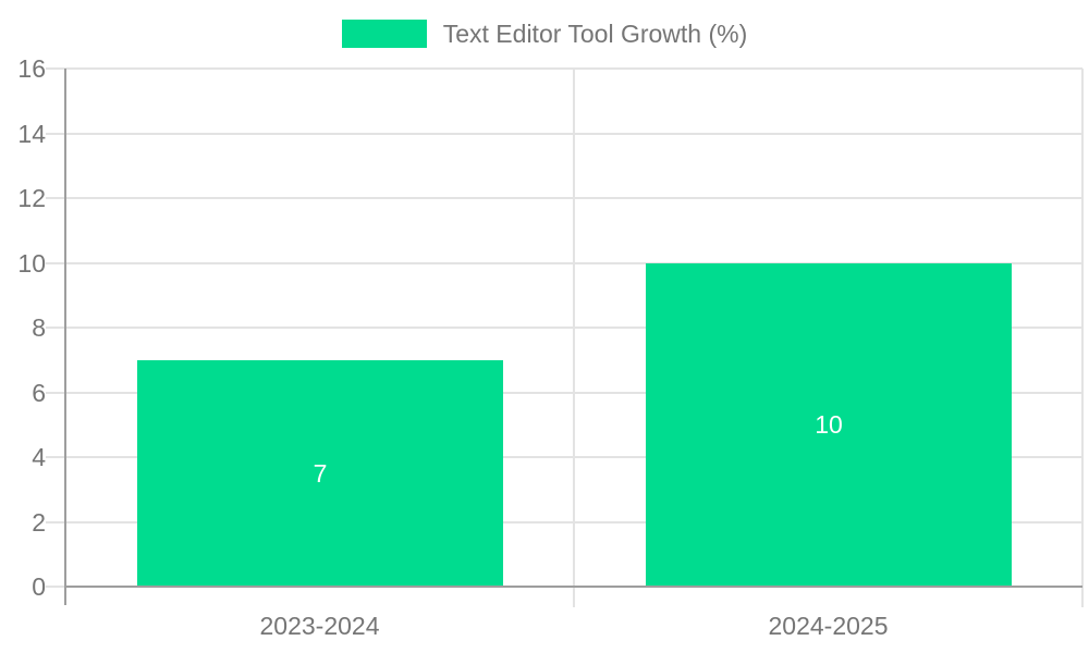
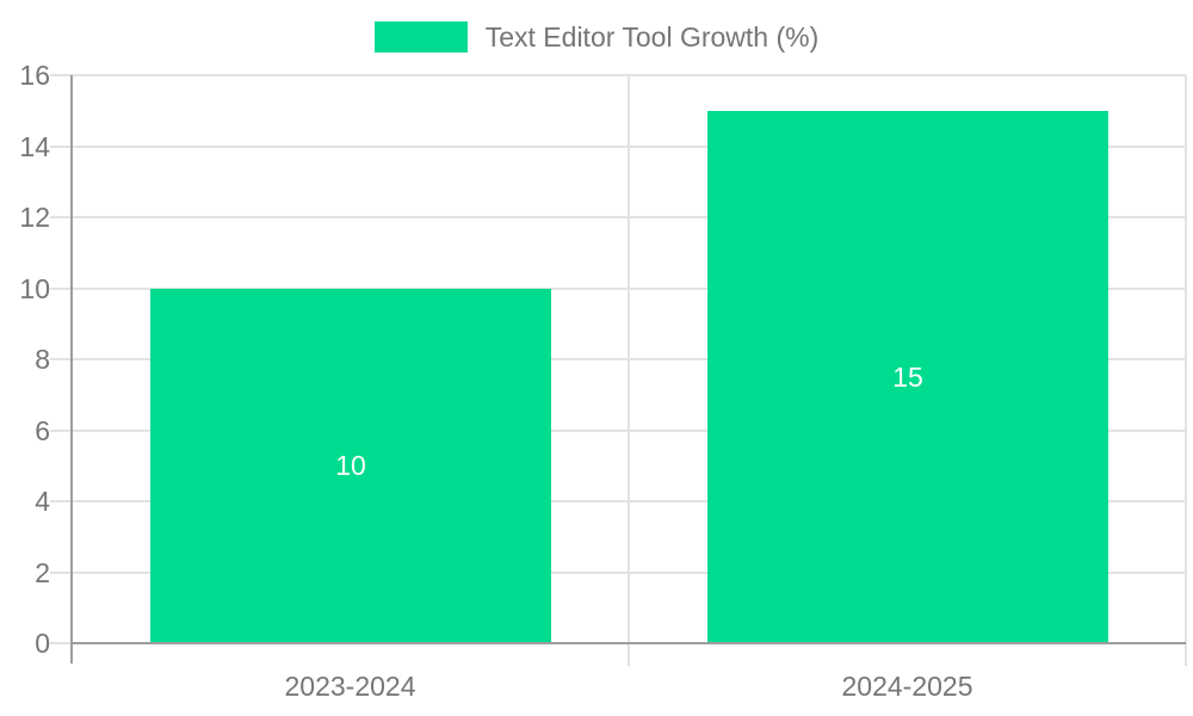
2023-2024: 7 -> 10
2024-2025: 10 -> 15
